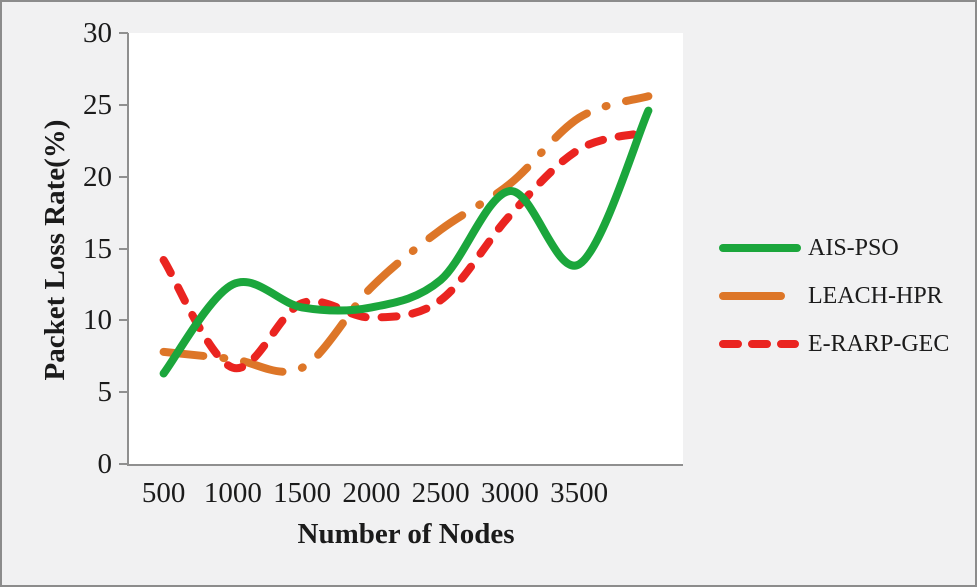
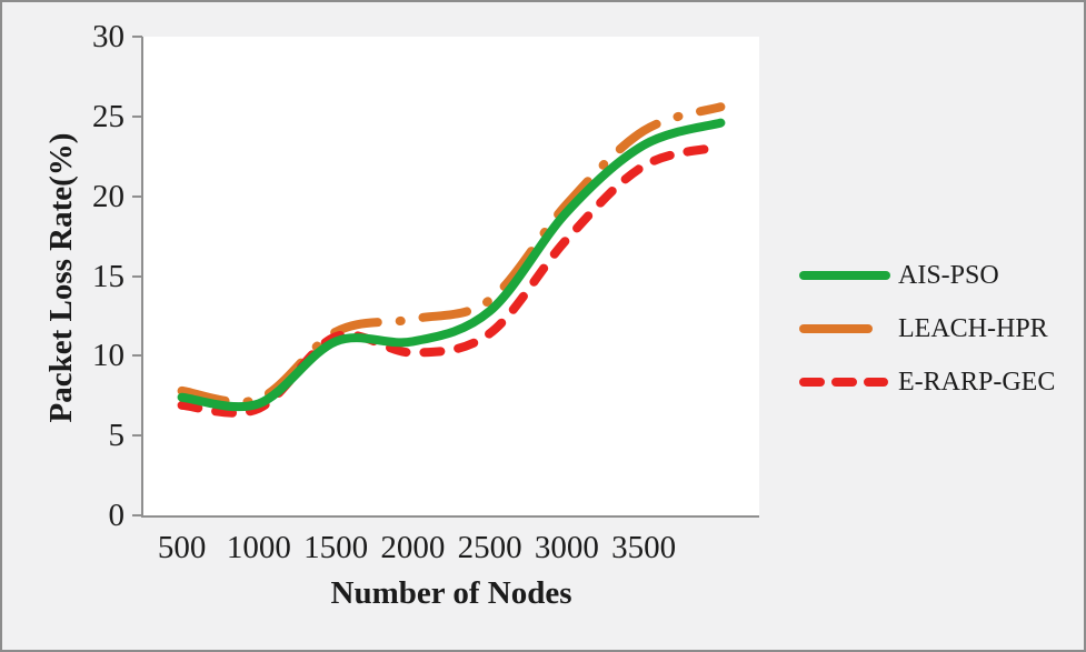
AIS-PSO/500: 6.3 -> 7.4
E-RARP-GEC/500: 14.2 -> 6.9
AIS-PSO/1000: 12.5 -> 7.0
LEACH-HPR/1500: 6.7 -> 11.5
LEACH-HPR/2500: 16.3 -> 13.5
AIS-PSO/3500: 13.9 -> 23.2
